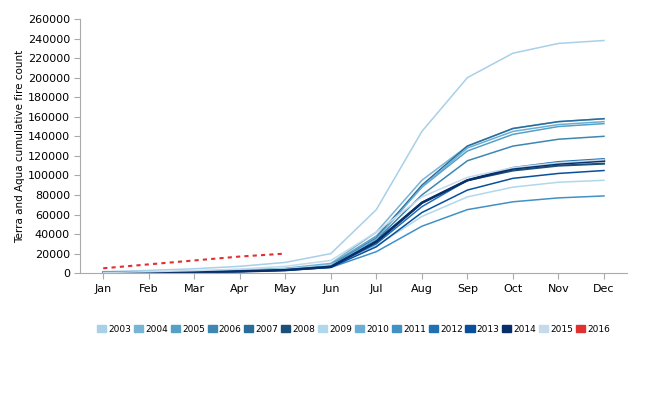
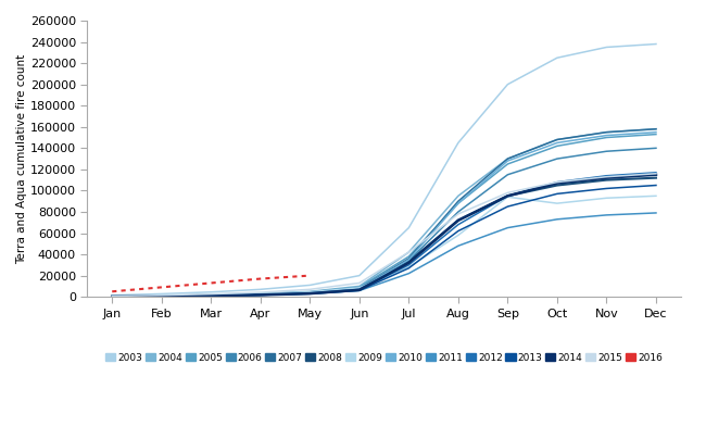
2009/Sep: 78000 -> 94000
